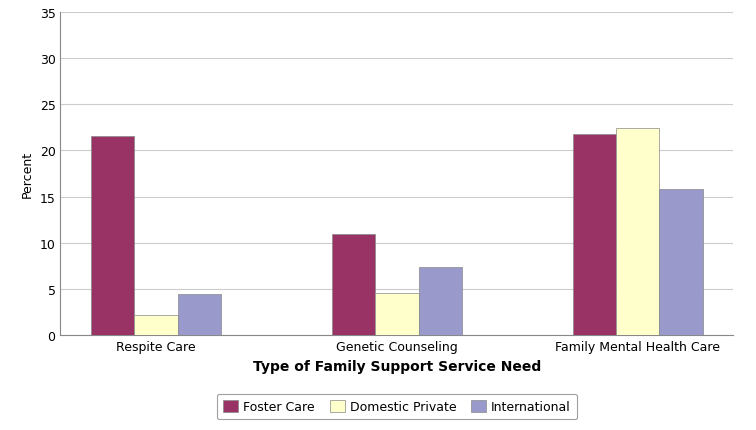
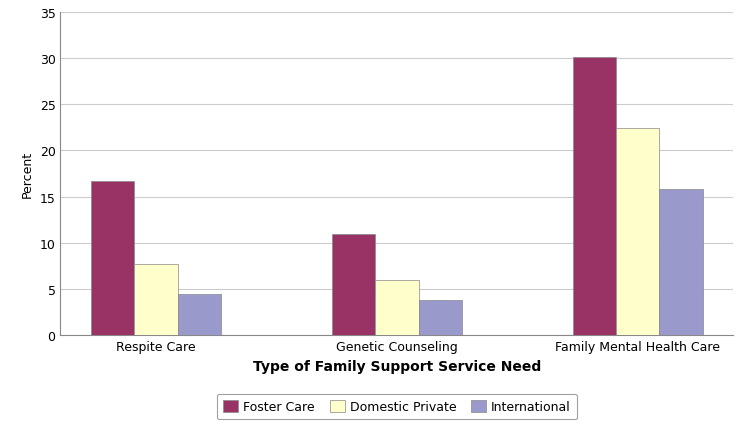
Foster Care/Respite Care: 21.6 -> 16.7
Domestic Private/Respite Care: 2.2 -> 7.7
Domestic Private/Genetic Counseling: 4.6 -> 6.0
International/Genetic Counseling: 7.4 -> 3.8
Foster Care/Family Mental Health Care: 21.8 -> 30.1
